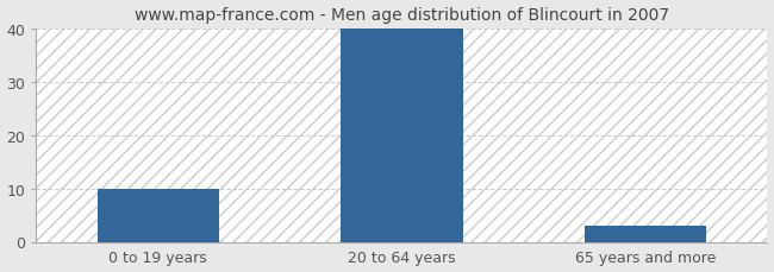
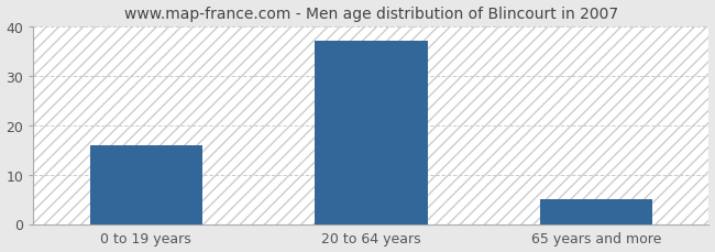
0 to 19 years: 10 -> 16
20 to 64 years: 40 -> 37
65 years and more: 3 -> 5
